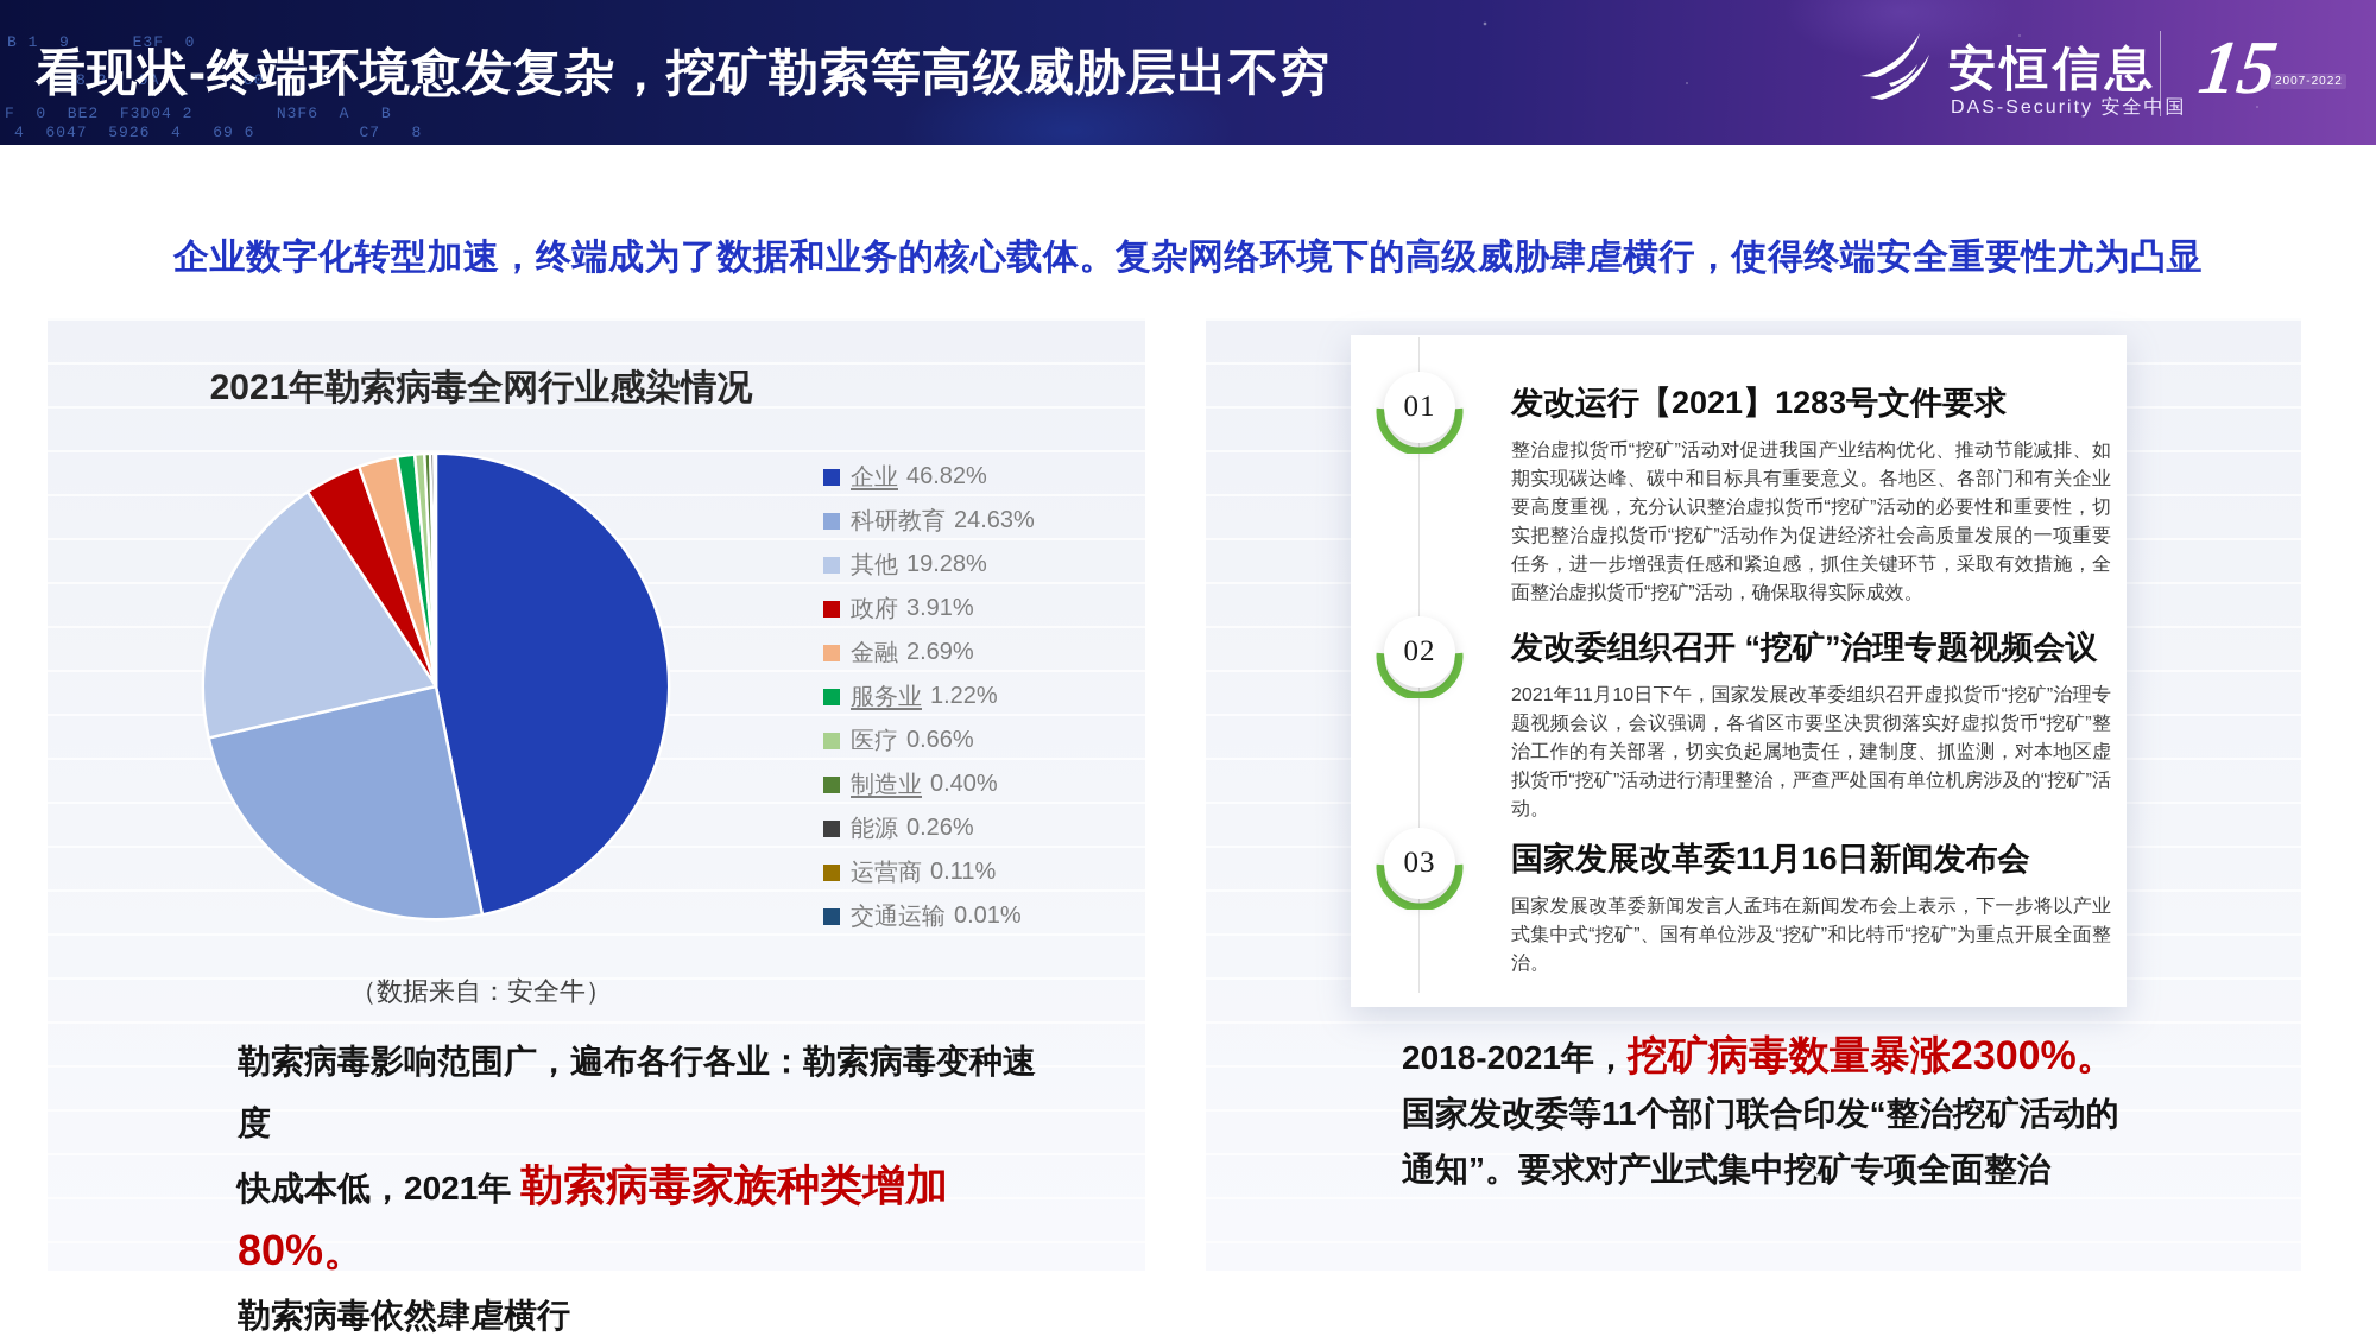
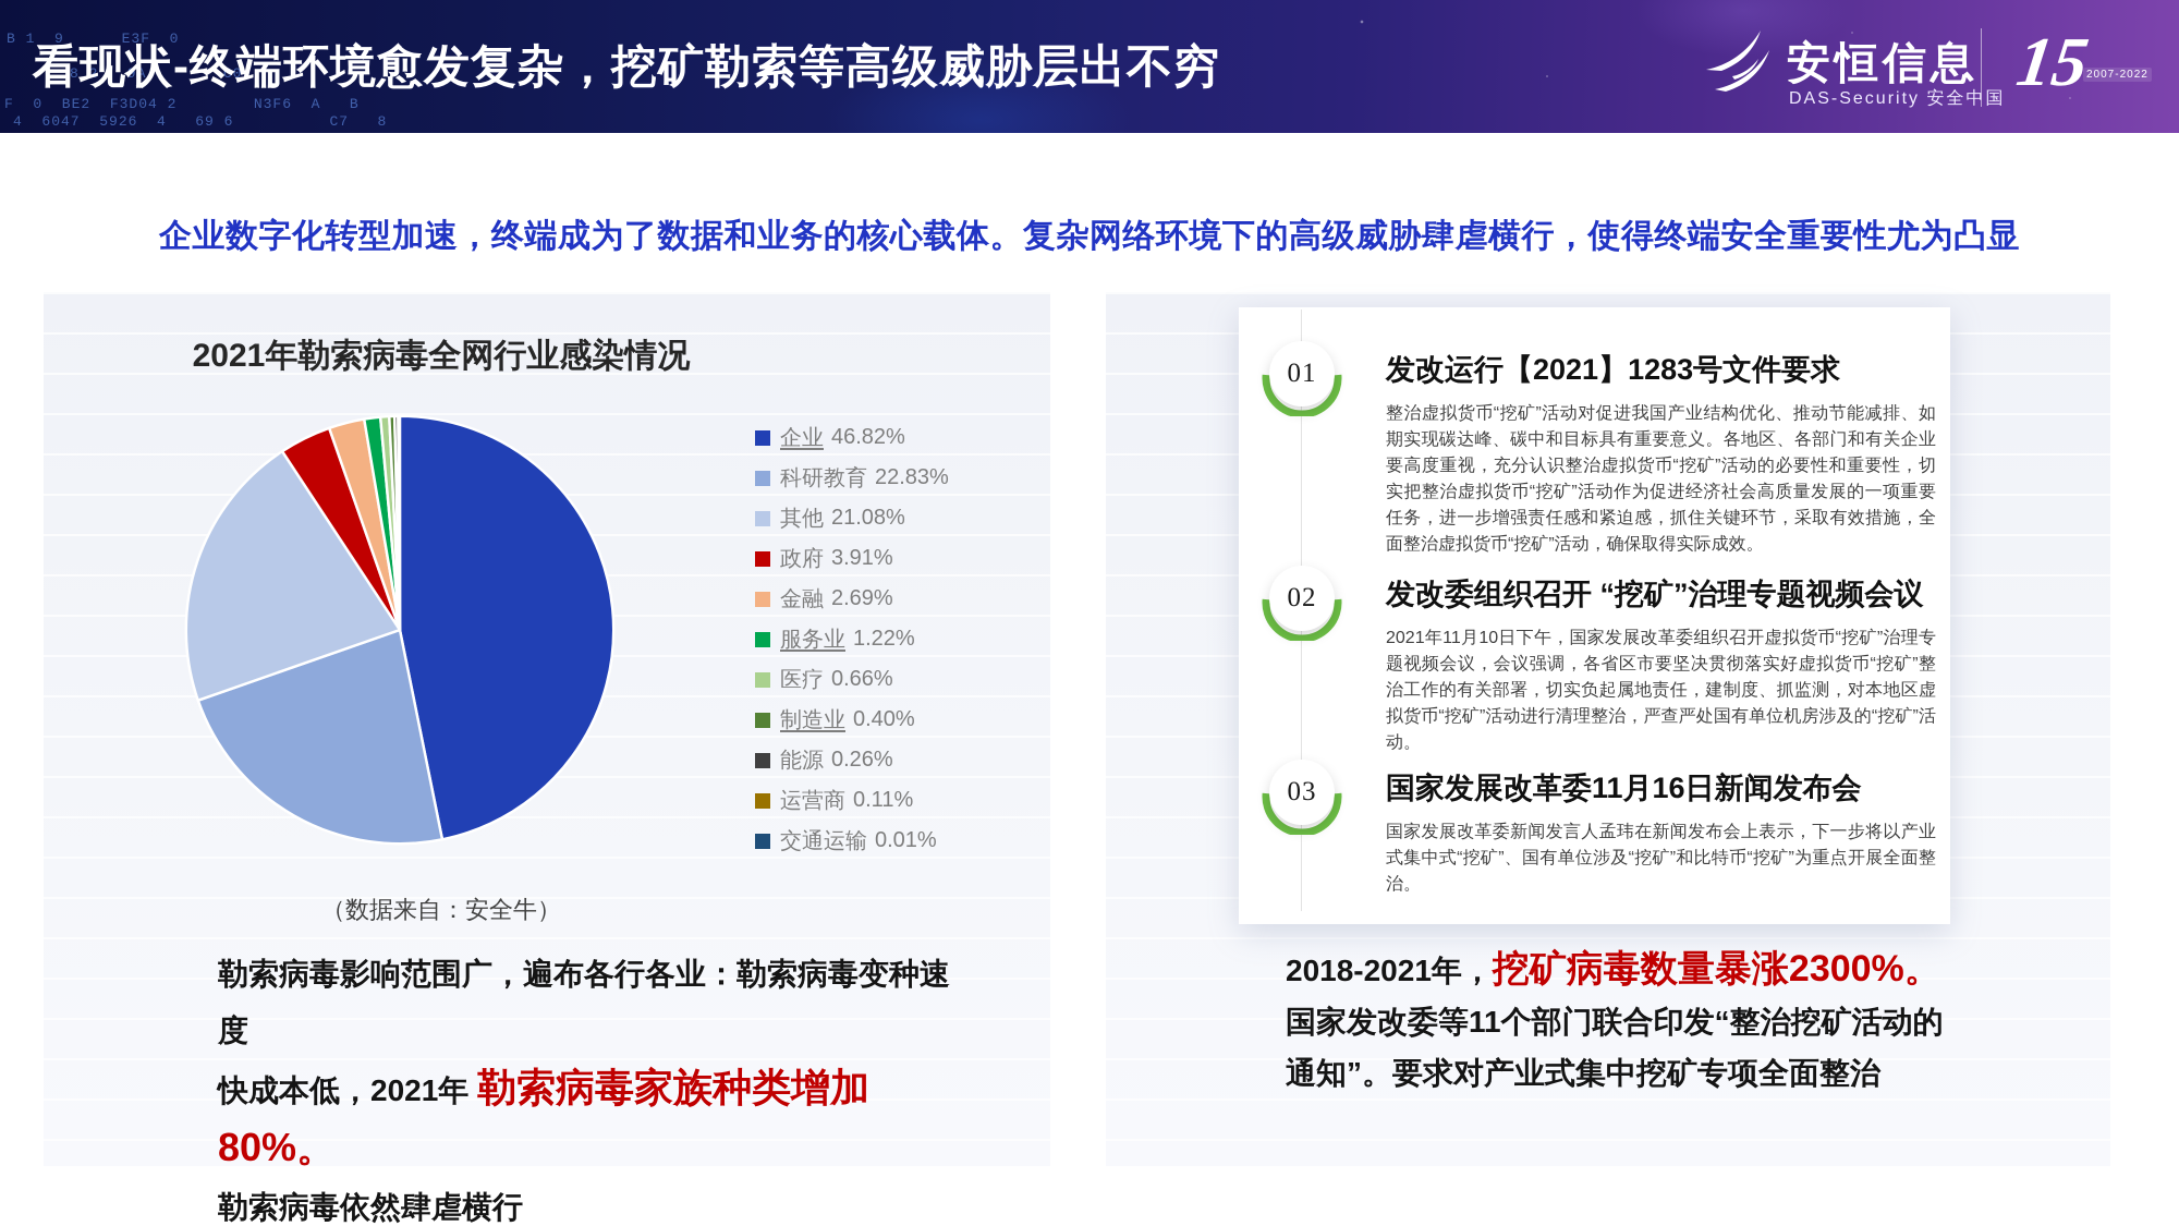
科研教育: 24.63% -> 22.83%
其他: 19.28% -> 21.08%
